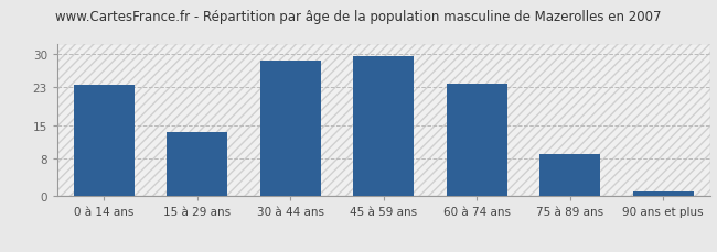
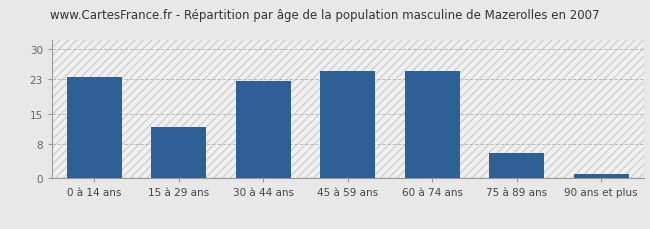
15 à 29 ans: 13.5 -> 12.0
30 à 44 ans: 28.5 -> 22.5
45 à 59 ans: 29.5 -> 25.0
60 à 74 ans: 23.8 -> 25.0
75 à 89 ans: 9.0 -> 6.0
